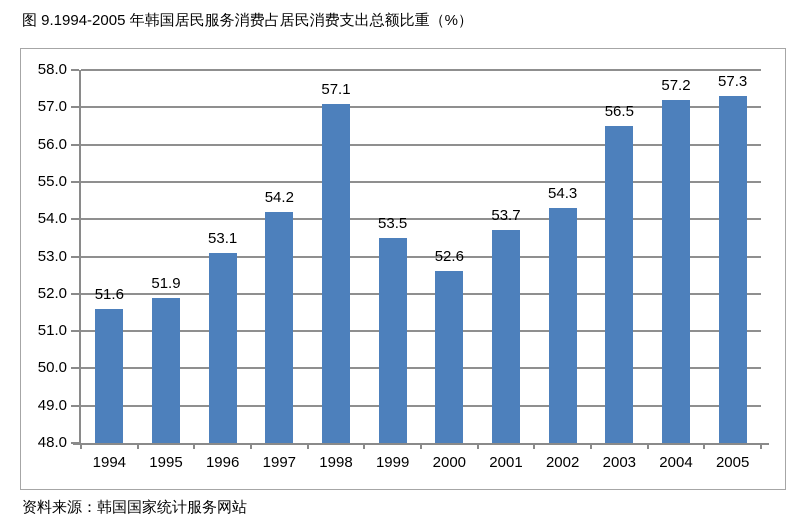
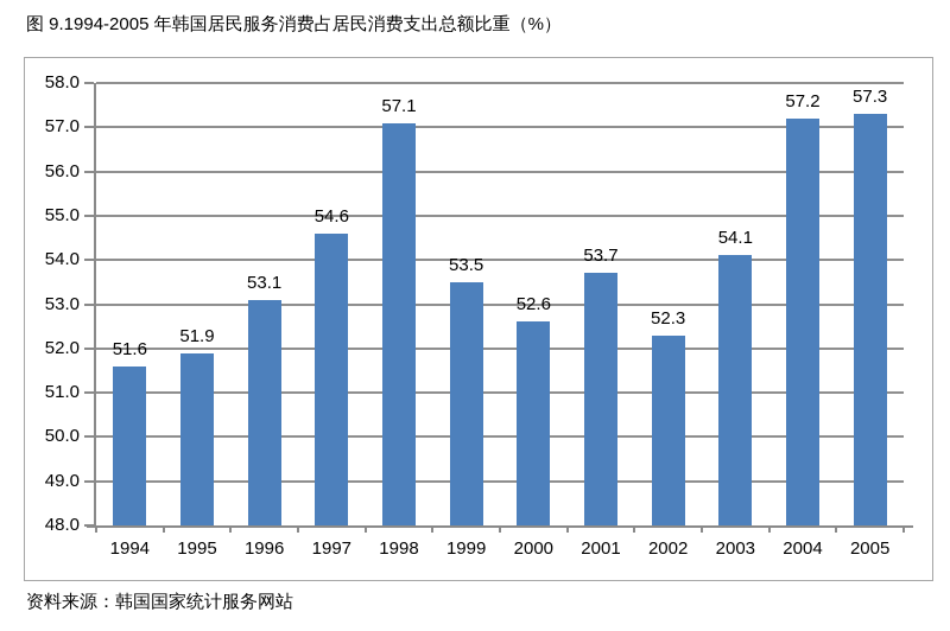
1997: 54.2 -> 54.6
2002: 54.3 -> 52.3
2003: 56.5 -> 54.1
